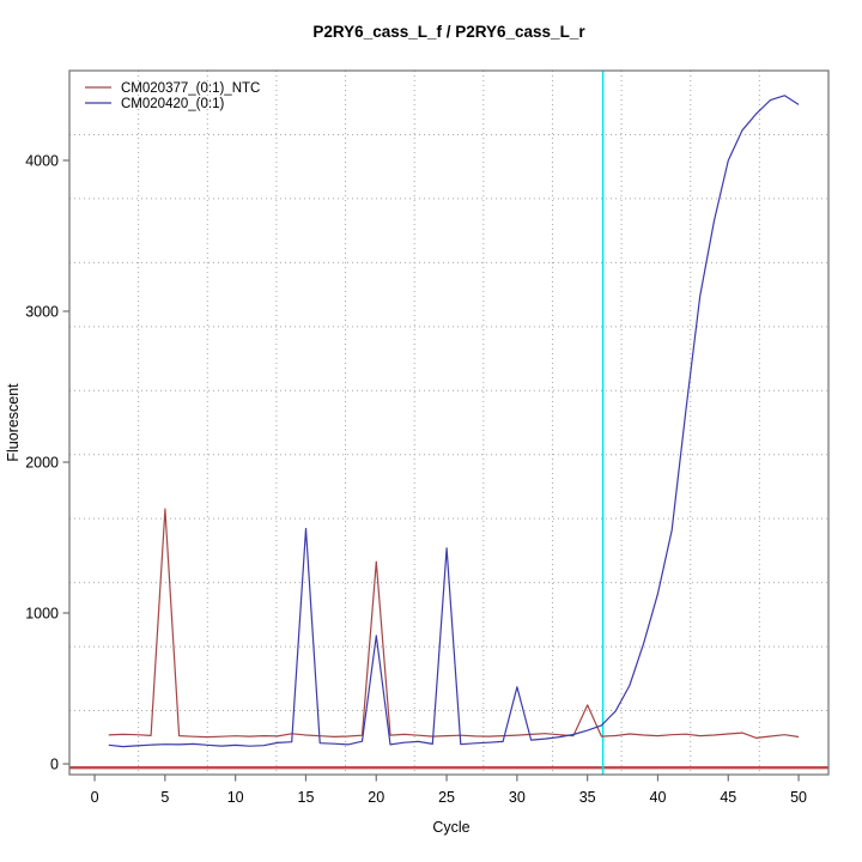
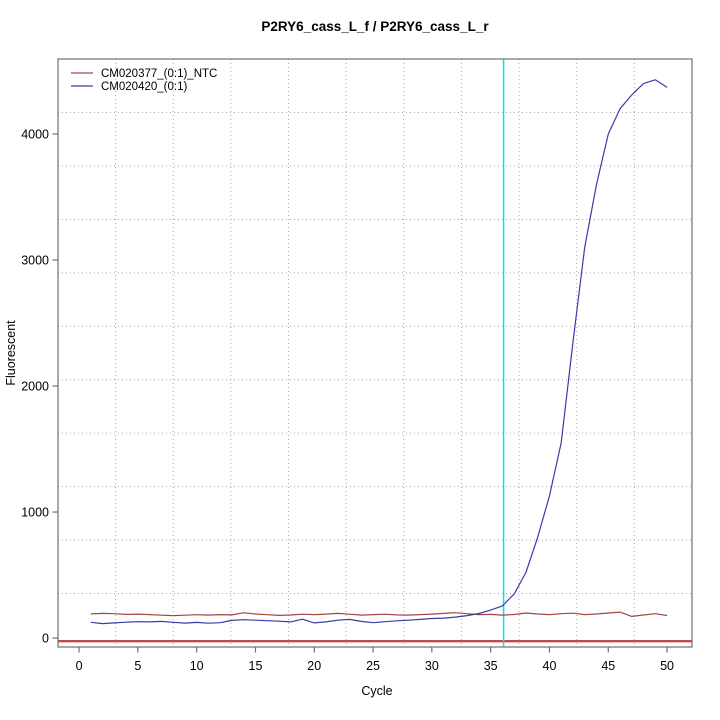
CM020377_(0:1)_NTC/5: 1690 -> 190
CM020420_(0:1)/15: 1560 -> 140
CM020377_(0:1)_NTC/20: 1340 -> 190
CM020420_(0:1)/20: 850 -> 120
CM020420_(0:1)/25: 1430 -> 120
CM020420_(0:1)/30: 510 -> 160
CM020377_(0:1)_NTC/35: 390 -> 190
